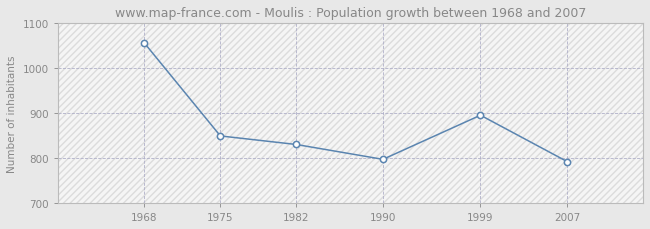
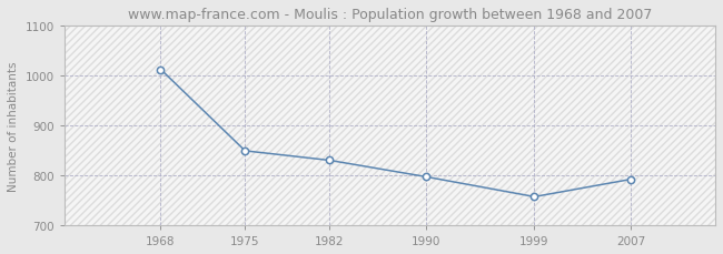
1968: 1055 -> 1012
1999: 895 -> 757
